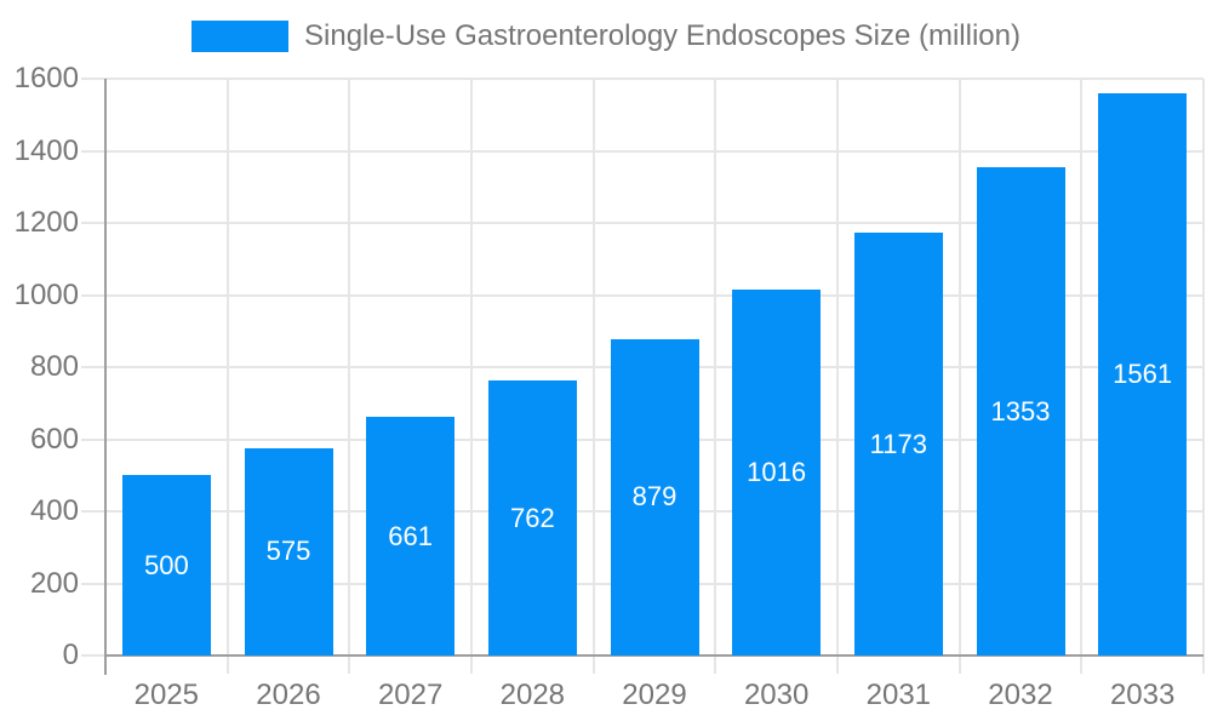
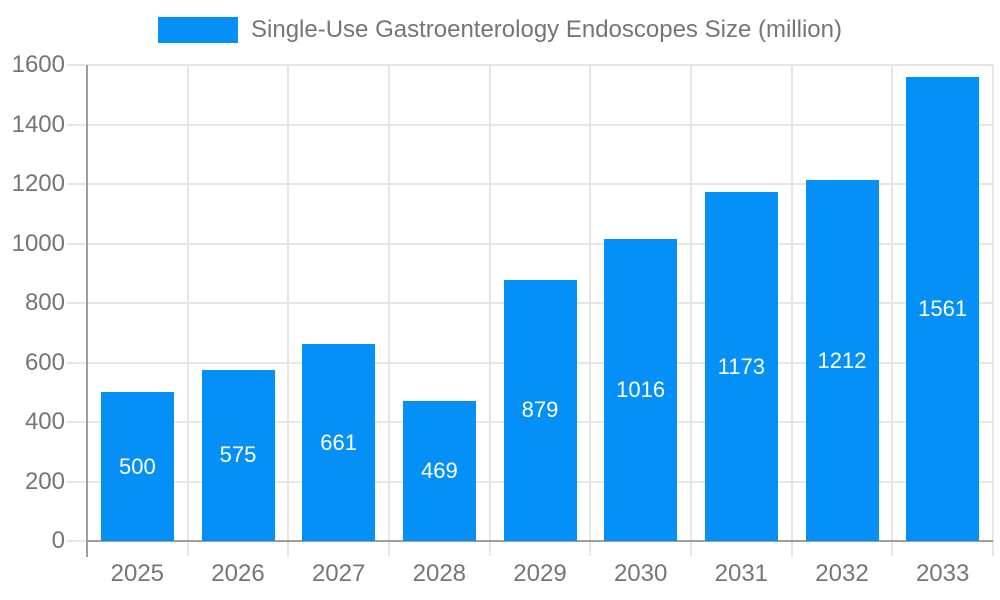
2028: 762 -> 469
2032: 1353 -> 1212
